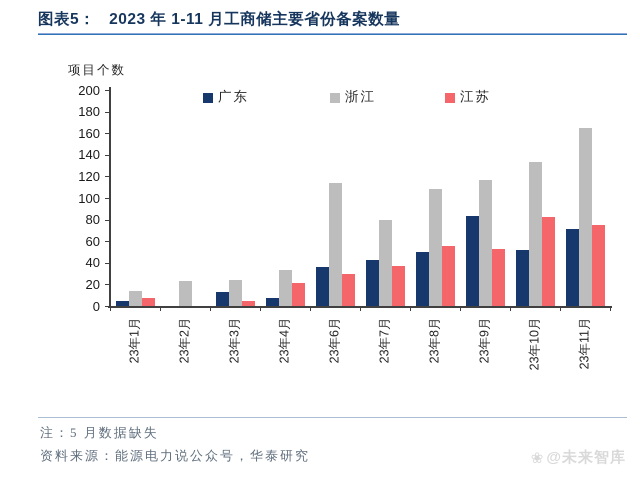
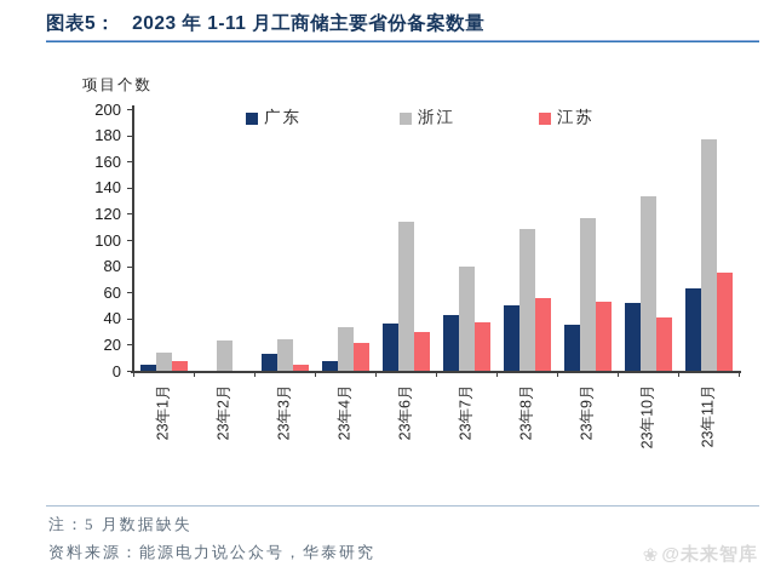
广东/23年9月: 83 -> 35
江苏/23年10月: 82 -> 41
广东/23年11月: 71 -> 63
浙江/23年11月: 165 -> 177
